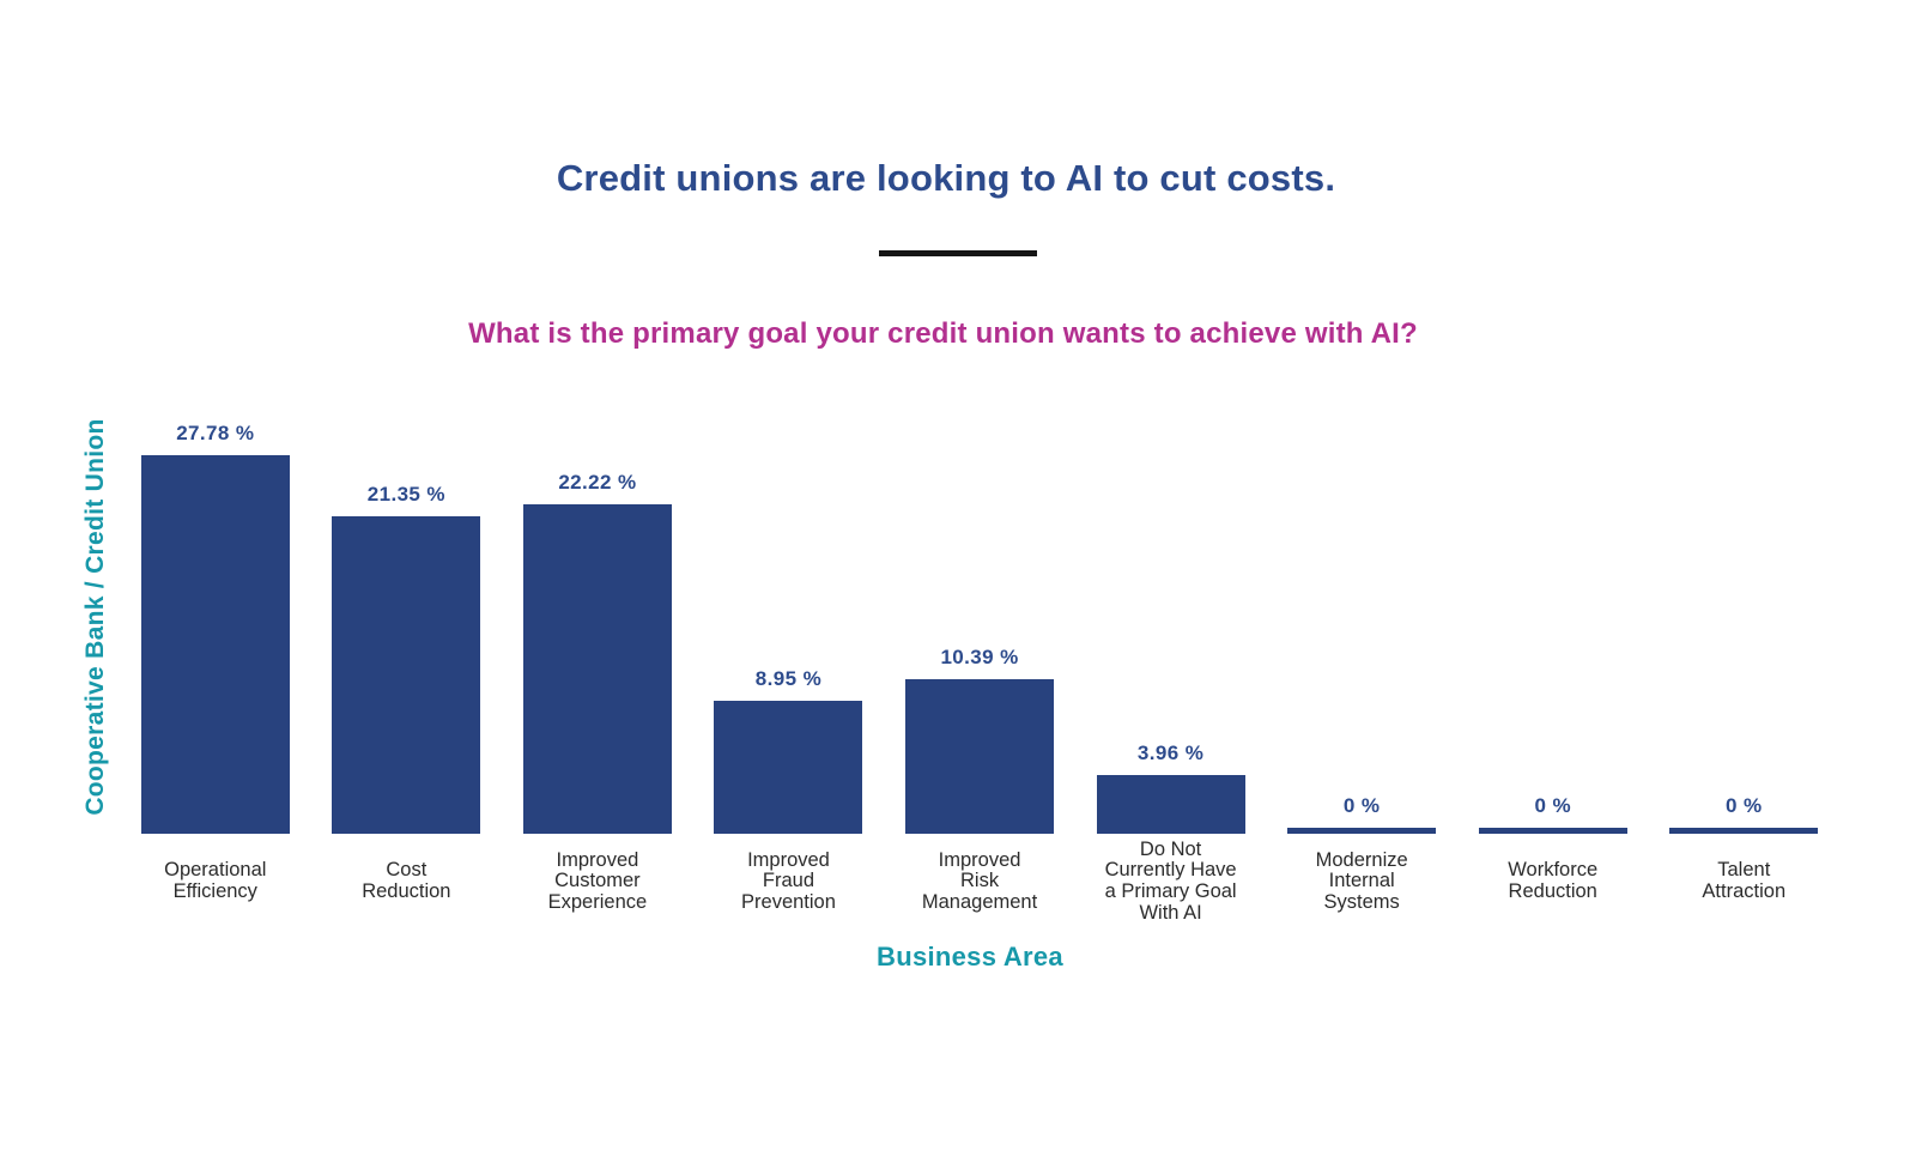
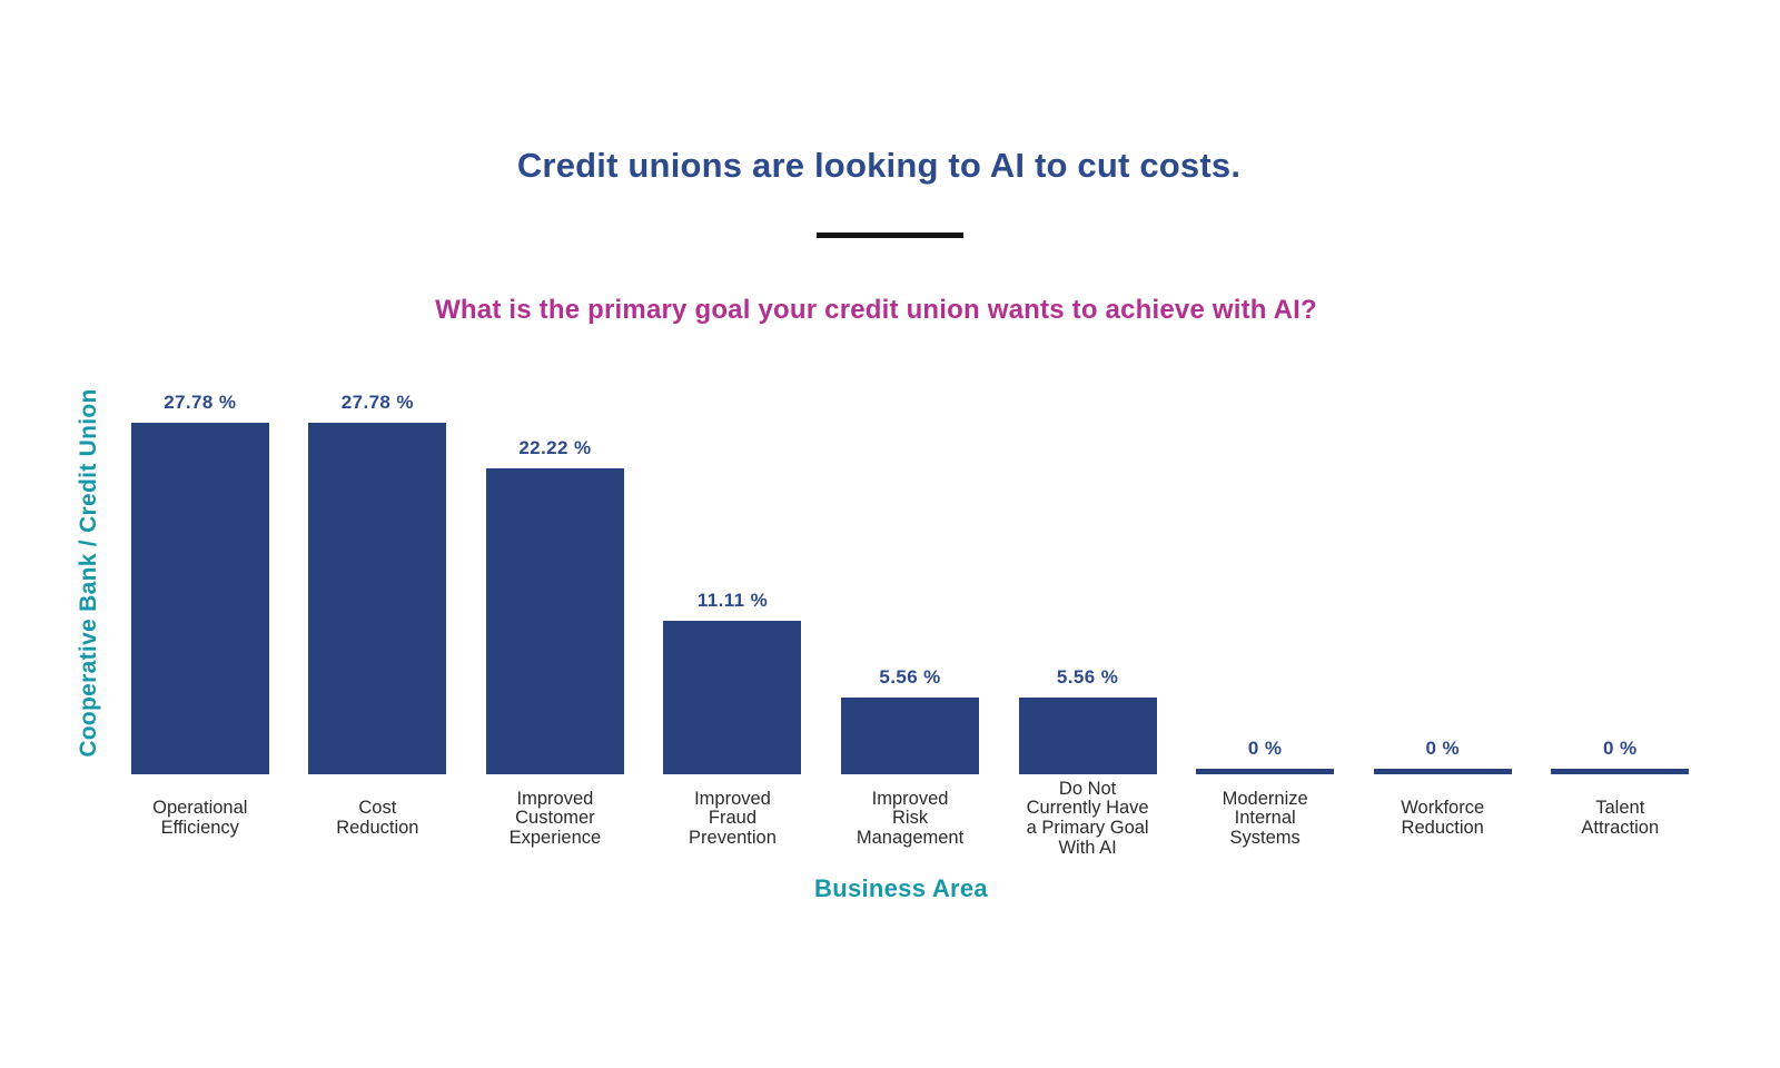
Cost Reduction: 21.35 -> 27.78
Improved Fraud Prevention: 8.95 -> 11.11
Improved Risk Management: 10.39 -> 5.56
Do Not Currently Have a Primary Goal With AI: 3.96 -> 5.56
